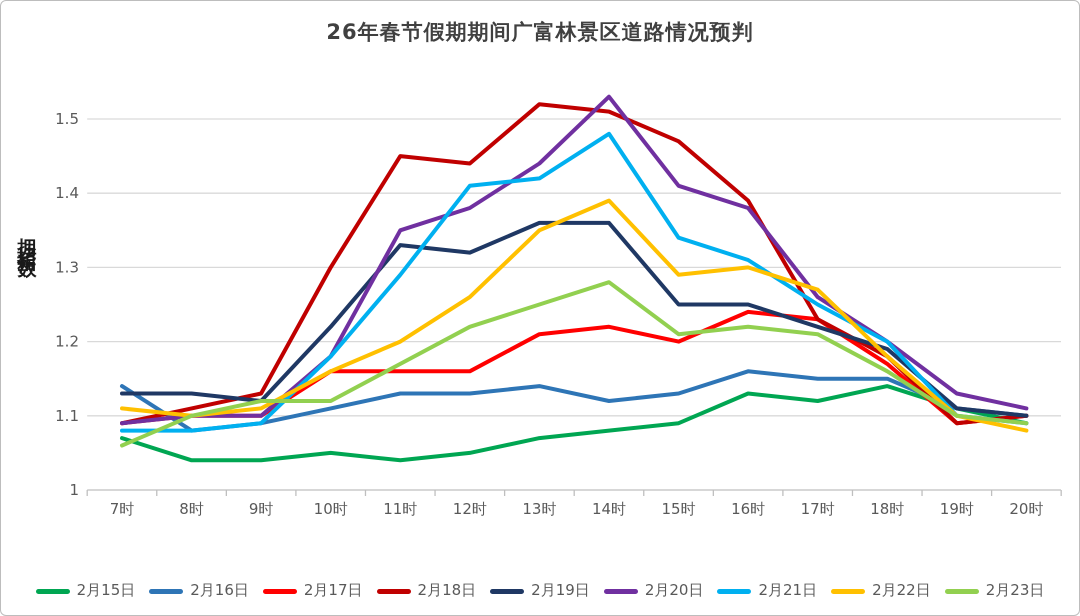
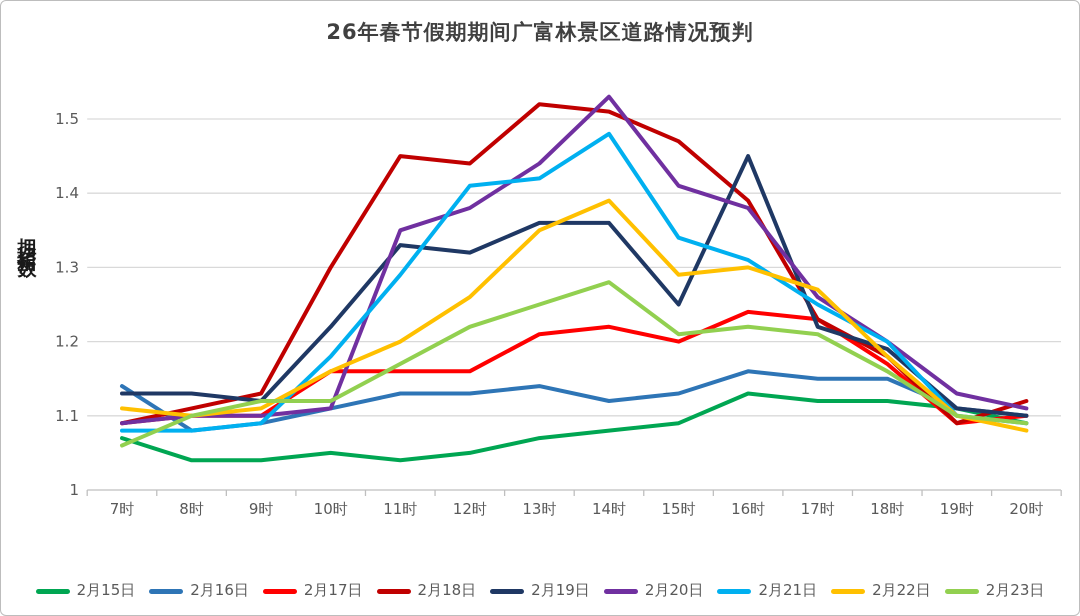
2月20日/10时: 1.18 -> 1.11
2月19日/16时: 1.25 -> 1.45
2月15日/18时: 1.14 -> 1.12
2月18日/20时: 1.10 -> 1.12
